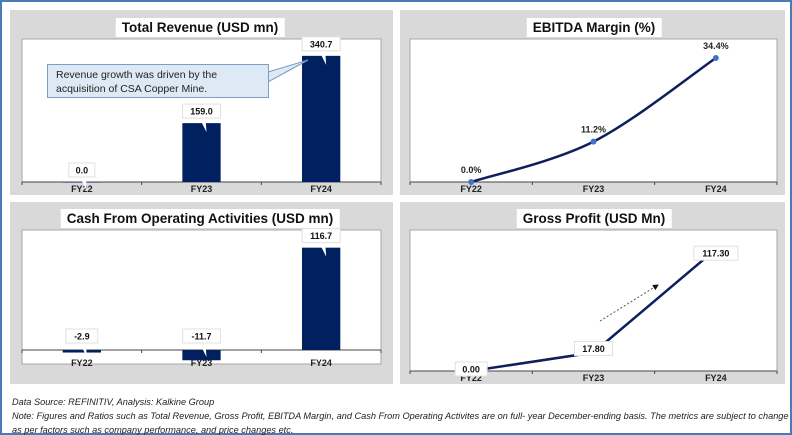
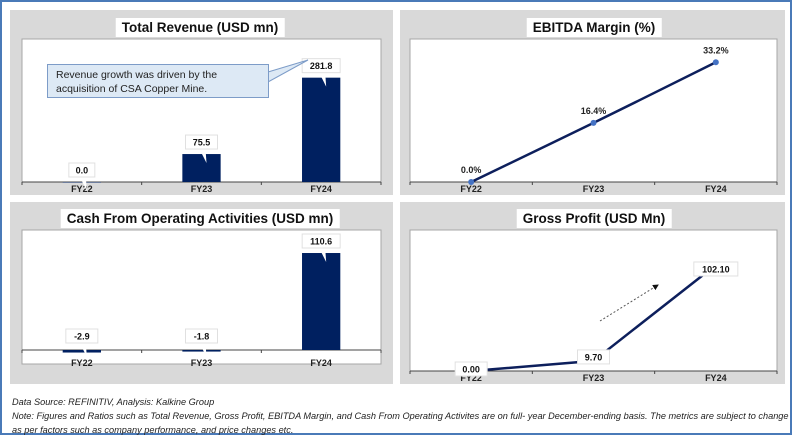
Total Revenue (USD mn)/FY23: 159.0 -> 75.5
Total Revenue (USD mn)/FY24: 340.7 -> 281.8
EBITDA Margin (%)/FY23: 11.2% -> 16.4%
EBITDA Margin (%)/FY24: 34.4% -> 33.2%
Cash From Operating Activities (USD mn)/FY23: -11.7 -> -1.8
Cash From Operating Activities (USD mn)/FY24: 116.7 -> 110.6
Gross Profit (USD Mn)/FY23: 17.80 -> 9.70
Gross Profit (USD Mn)/FY24: 117.30 -> 102.10
